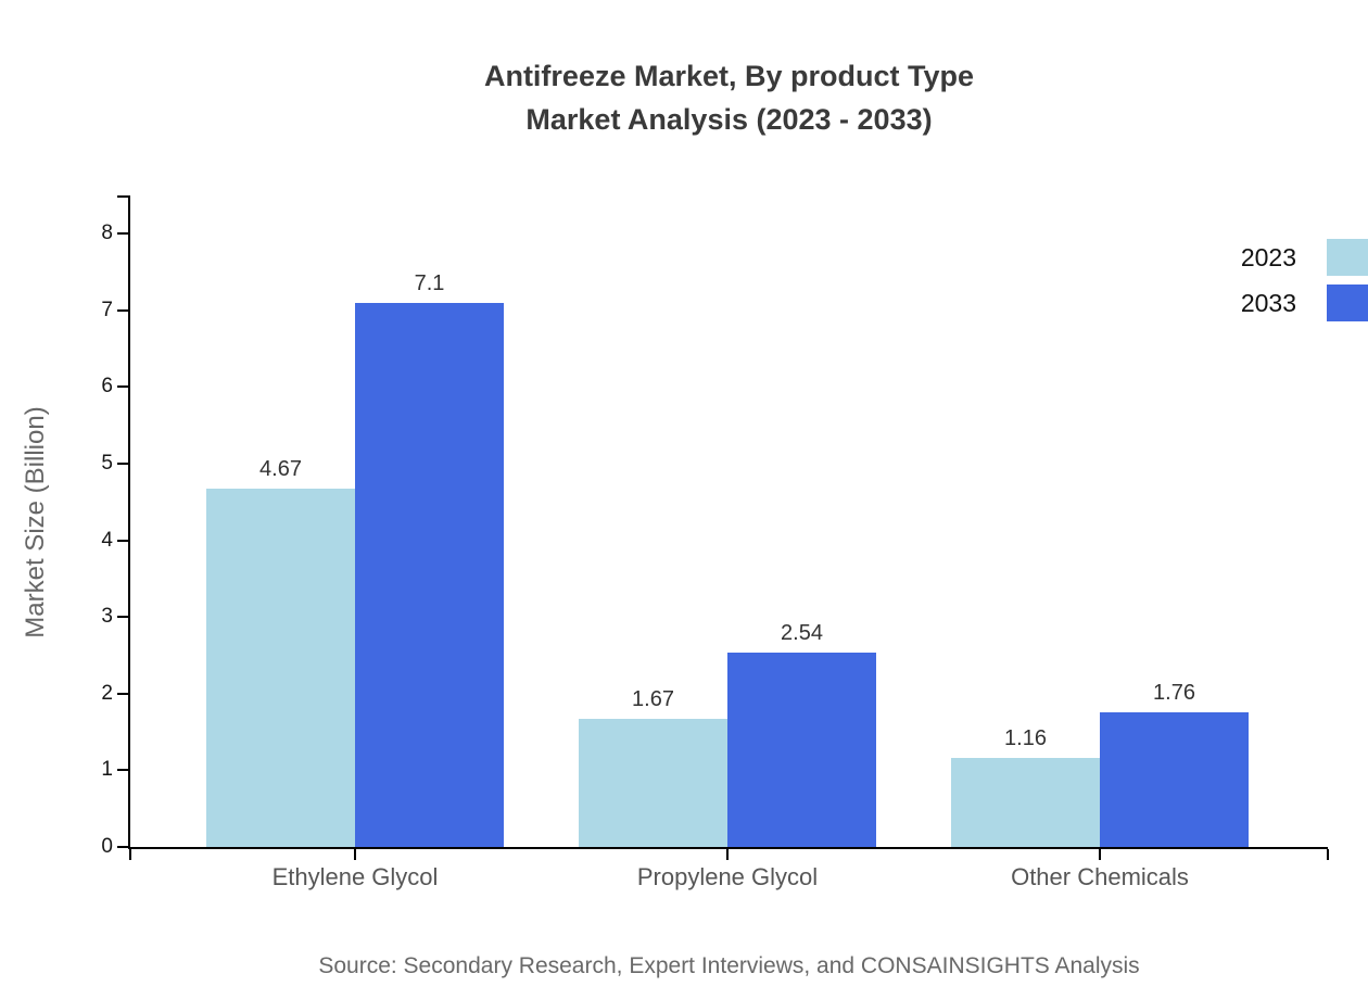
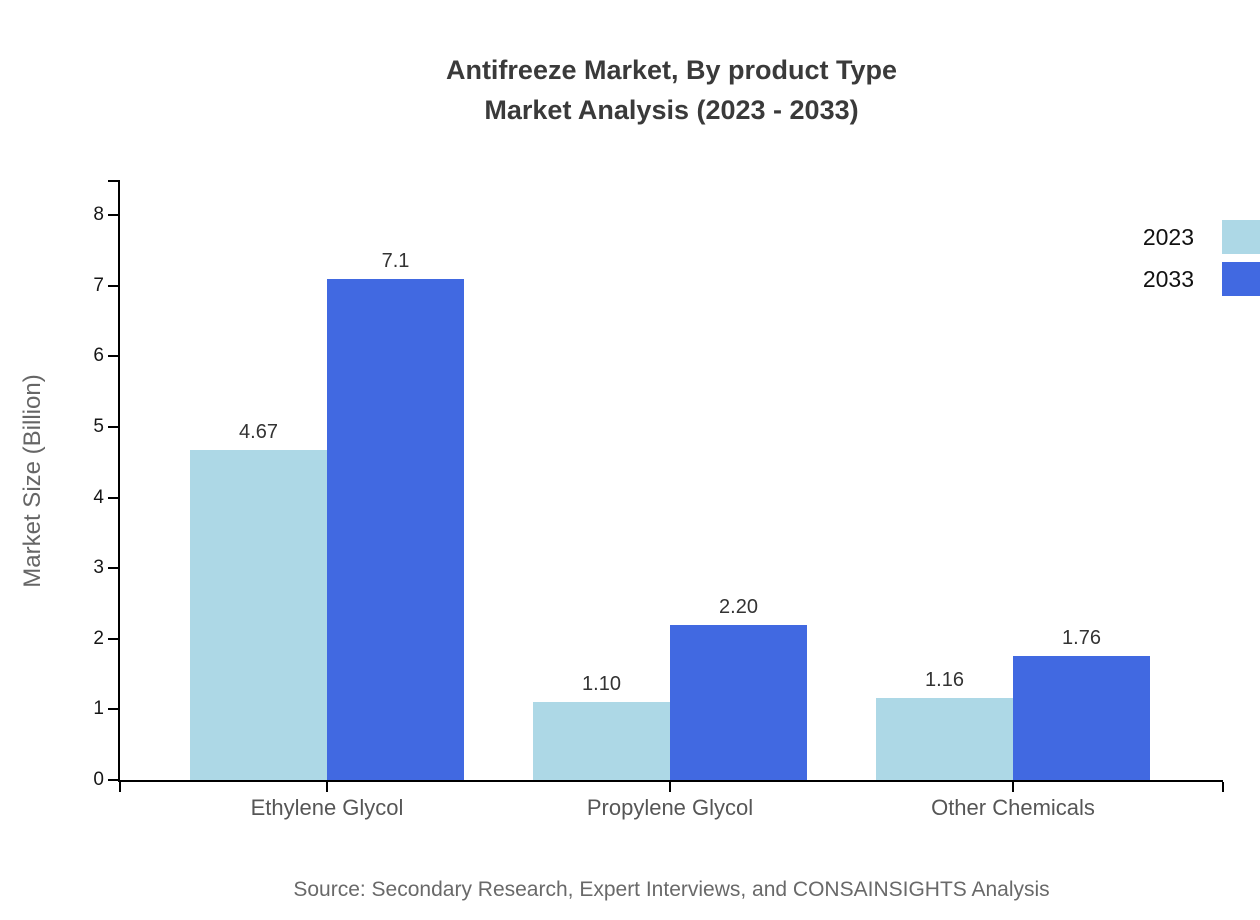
2023/Propylene Glycol: 1.67 -> 1.10
2033/Propylene Glycol: 2.54 -> 2.20
